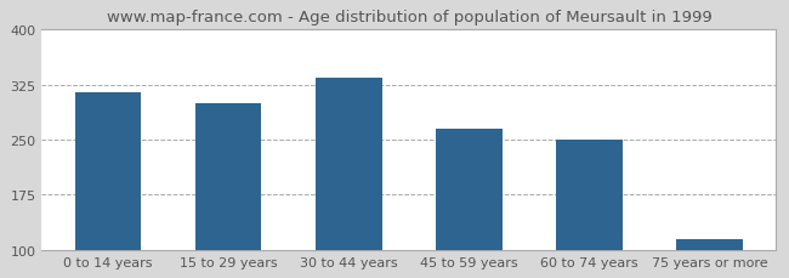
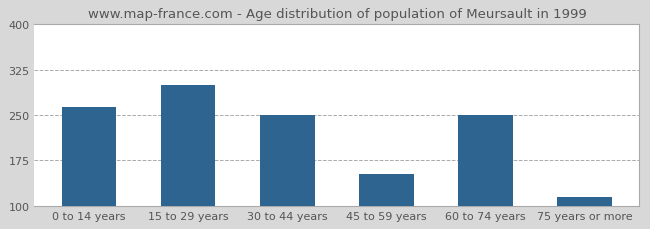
0 to 14 years: 315 -> 264
30 to 44 years: 335 -> 250
45 to 59 years: 265 -> 152
